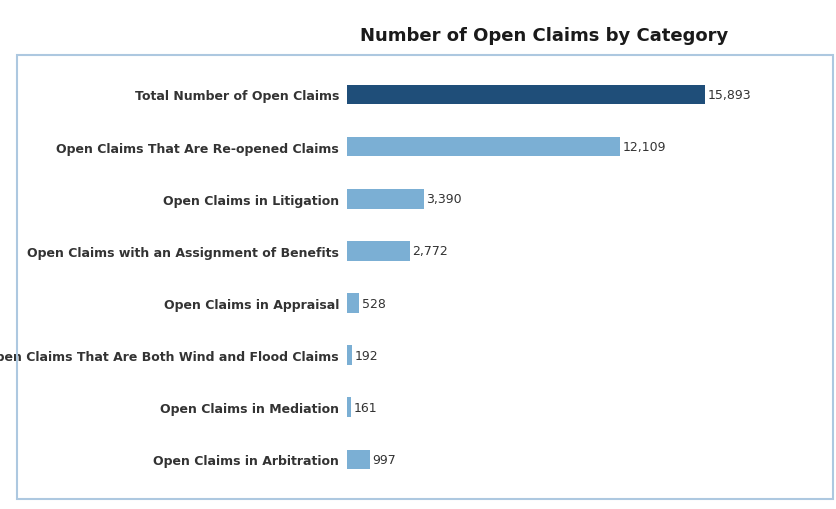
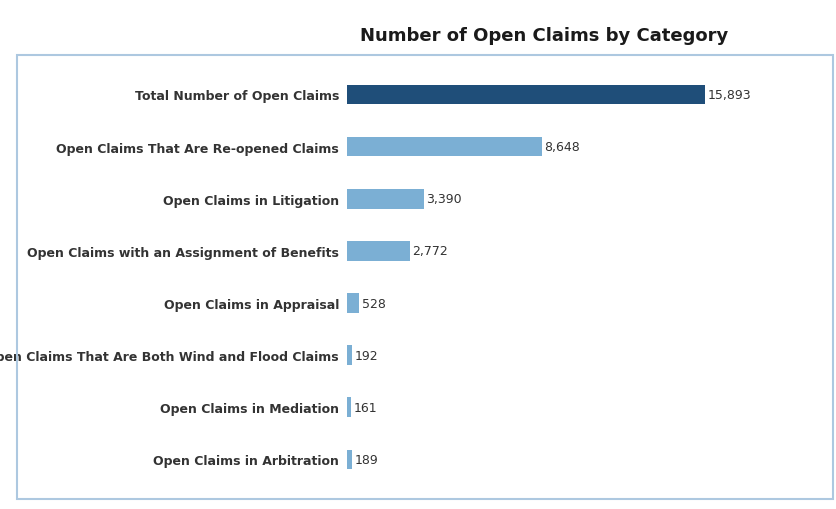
Open Claims That Are Re-opened Claims: 12,109 -> 8,648
Open Claims in Arbitration: 997 -> 189
